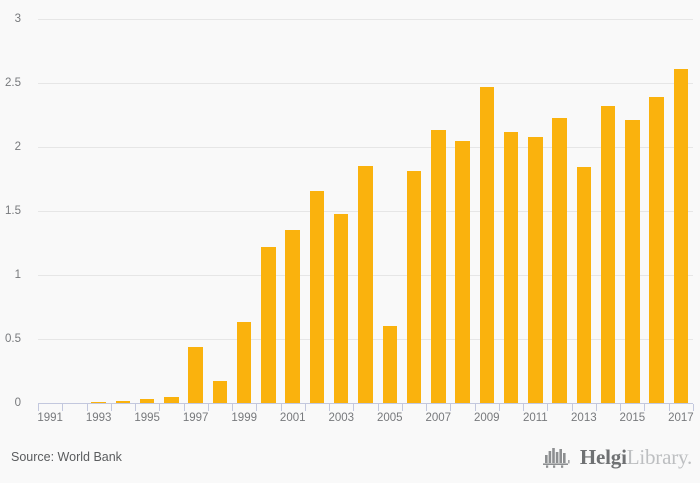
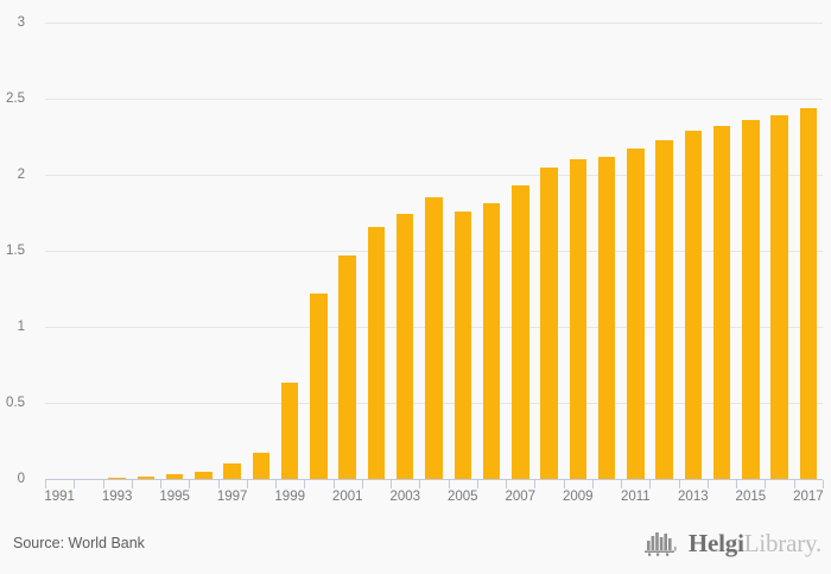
1997: 0.44 -> 0.10
2001: 1.35 -> 1.47
2003: 1.48 -> 1.74
2005: 0.60 -> 1.76
2007: 2.13 -> 1.93
2009: 2.47 -> 2.10
2011: 2.08 -> 2.17
2013: 1.84 -> 2.29
2015: 2.21 -> 2.36
2017: 2.61 -> 2.44
